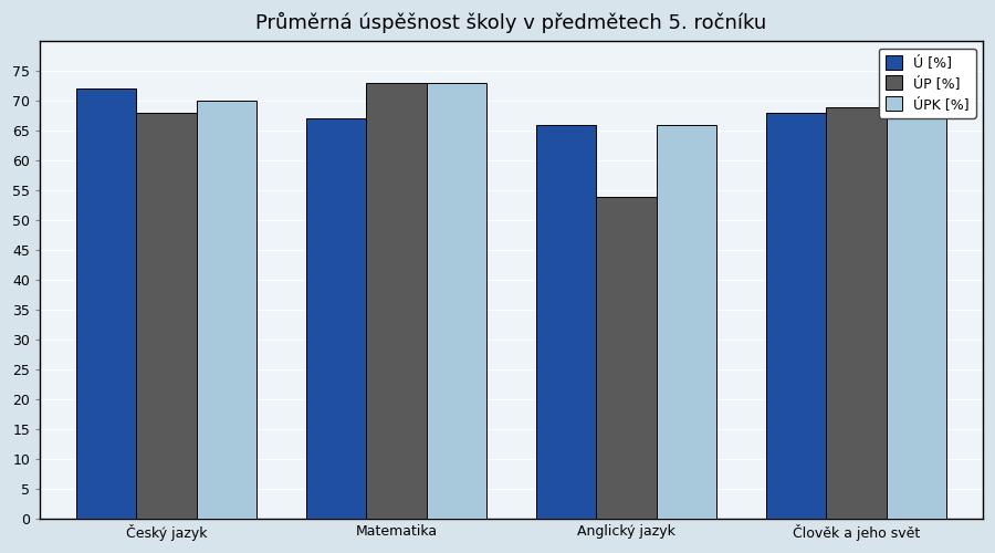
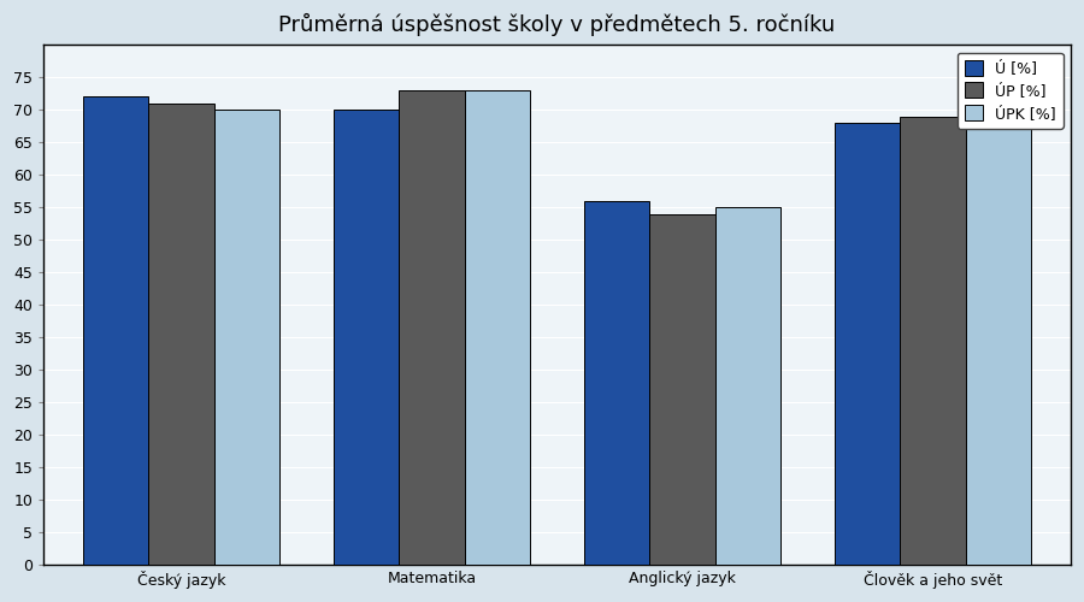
ÚP [%]/Český jazyk: 68 -> 71
Ú [%]/Matematika: 67 -> 70
Ú [%]/Anglický jazyk: 66 -> 56
ÚPK [%]/Anglický jazyk: 66 -> 55
